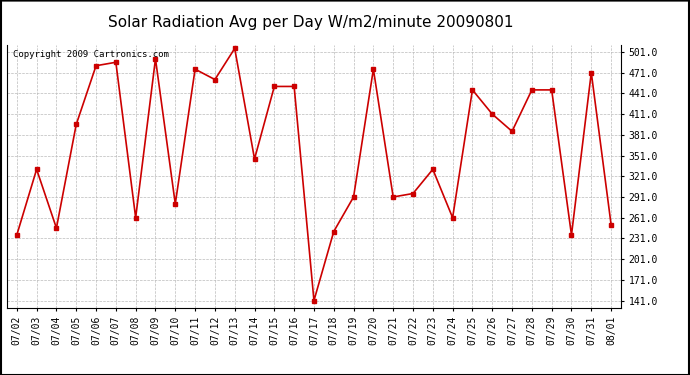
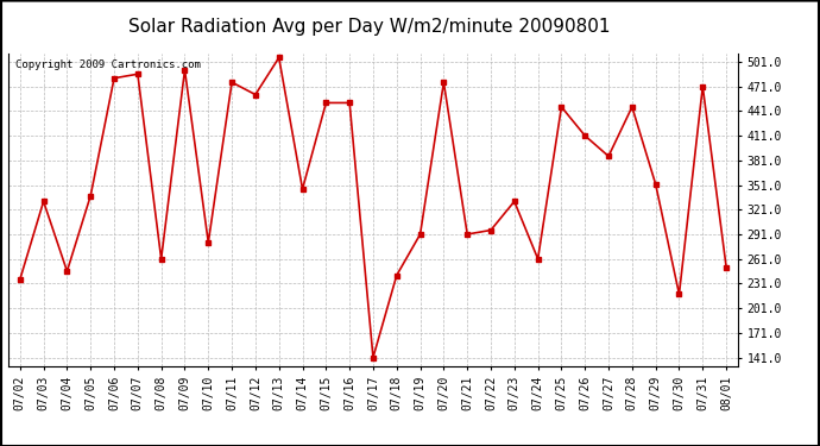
07/05: 396 -> 338
07/29: 446 -> 352
07/30: 236 -> 218
